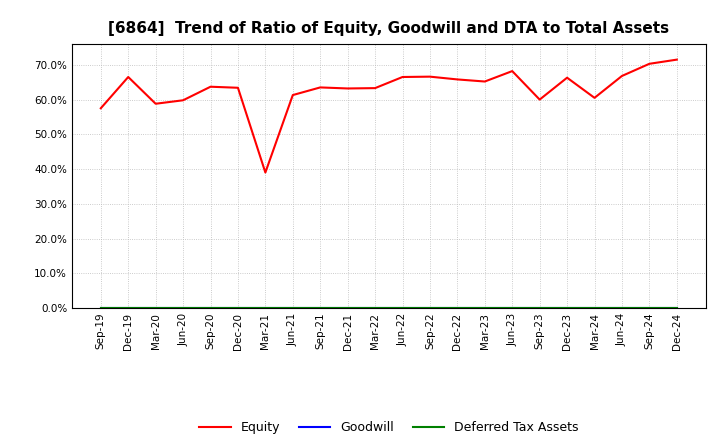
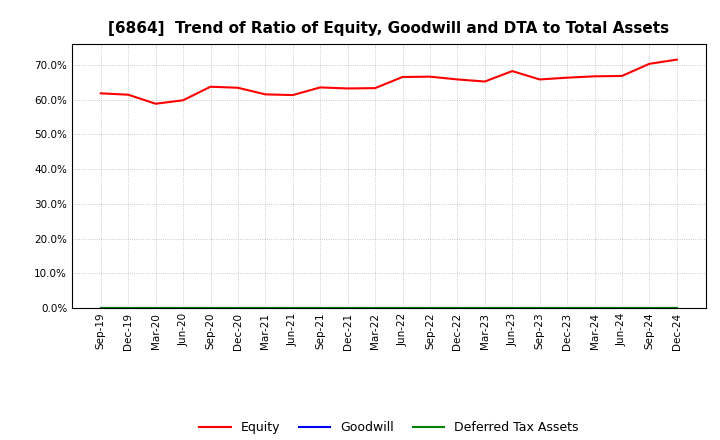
Equity/Sep-19: 57.5% -> 61.8%
Equity/Dec-19: 66.5% -> 61.4%
Equity/Mar-21: 39.0% -> 61.5%
Equity/Sep-23: 60.0% -> 65.8%
Equity/Mar-24: 60.5% -> 66.7%
